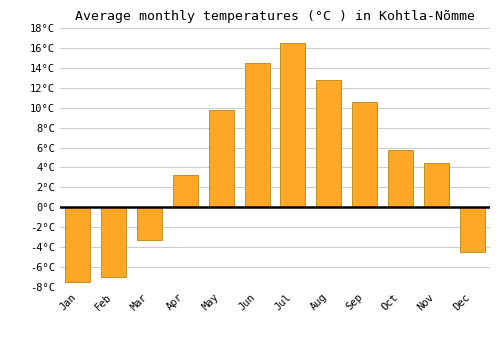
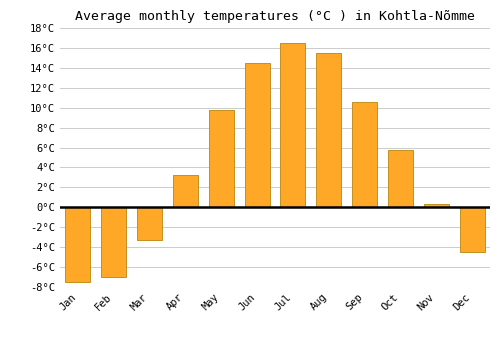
Aug: 12.8°C -> 15.5°C
Nov: 4.4°C -> 0.3°C
